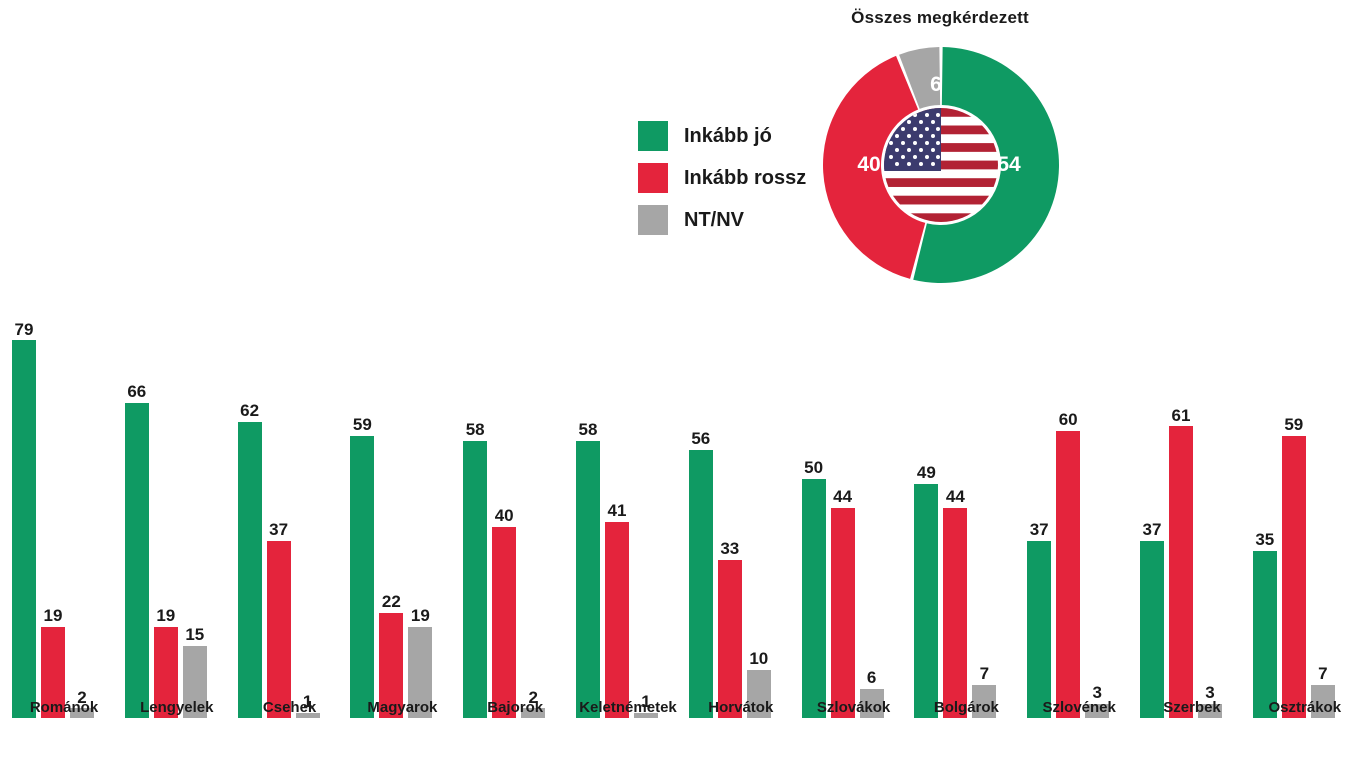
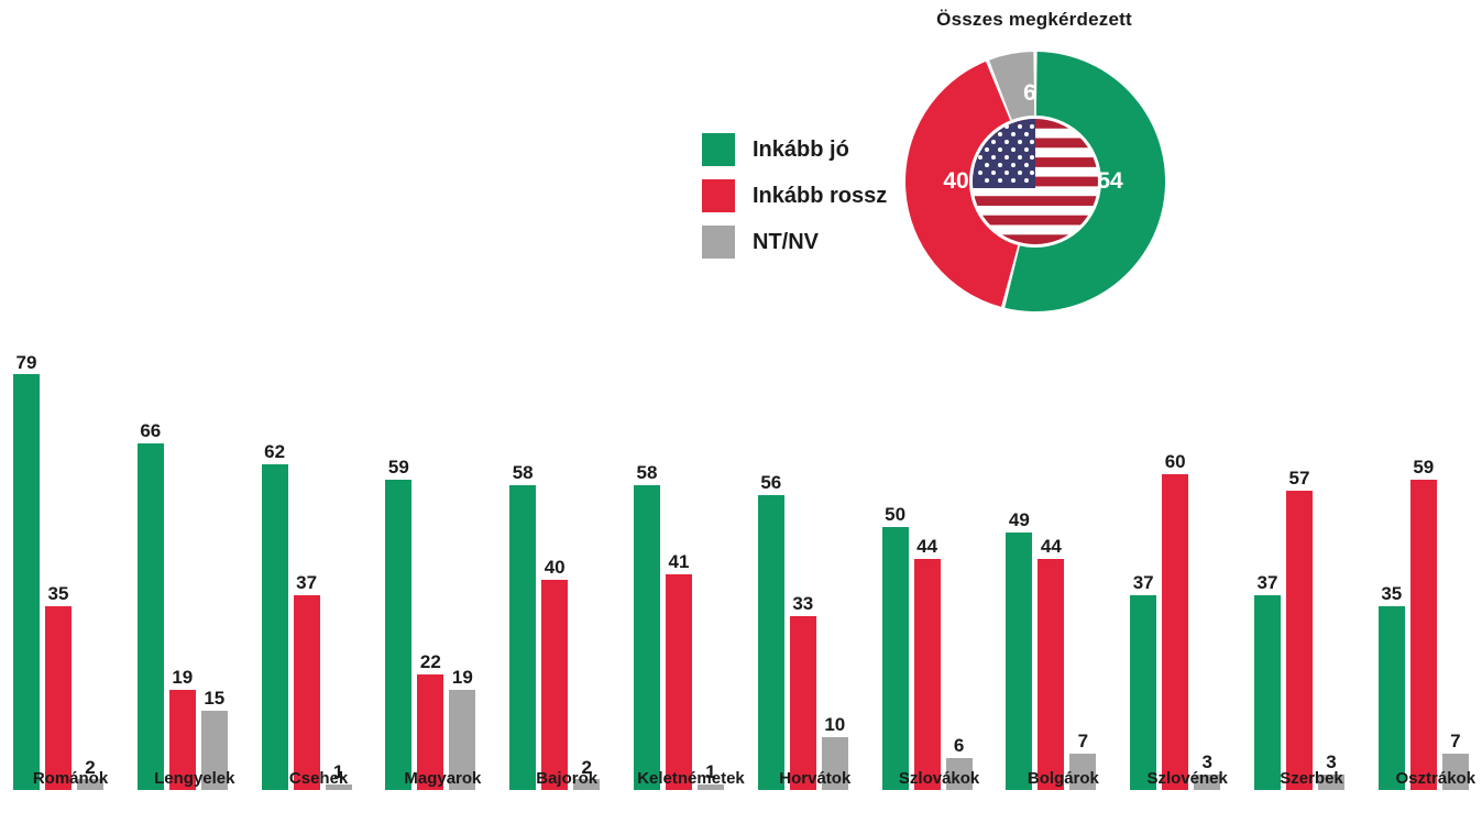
Inkább rossz/Románok: 19 -> 35
Inkább rossz/Szerbek: 61 -> 57
